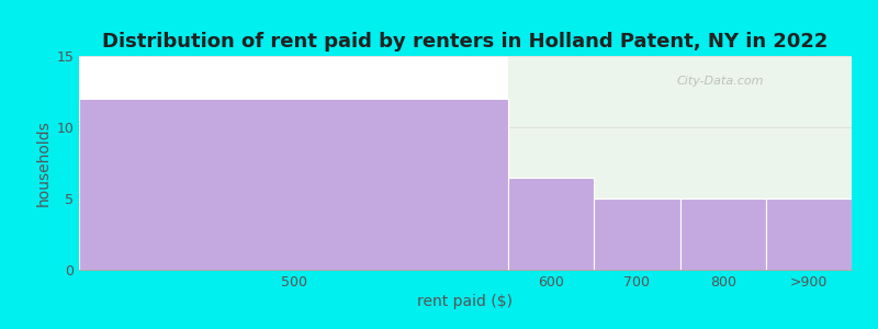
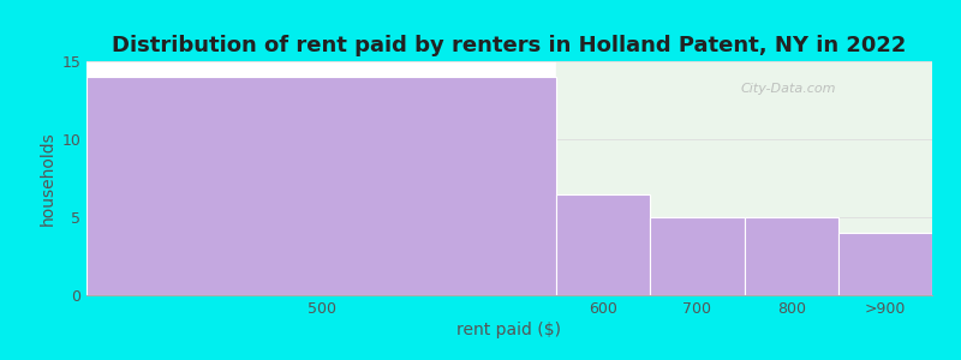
500: 12.0 -> 14.0
>900: 5.0 -> 4.0
